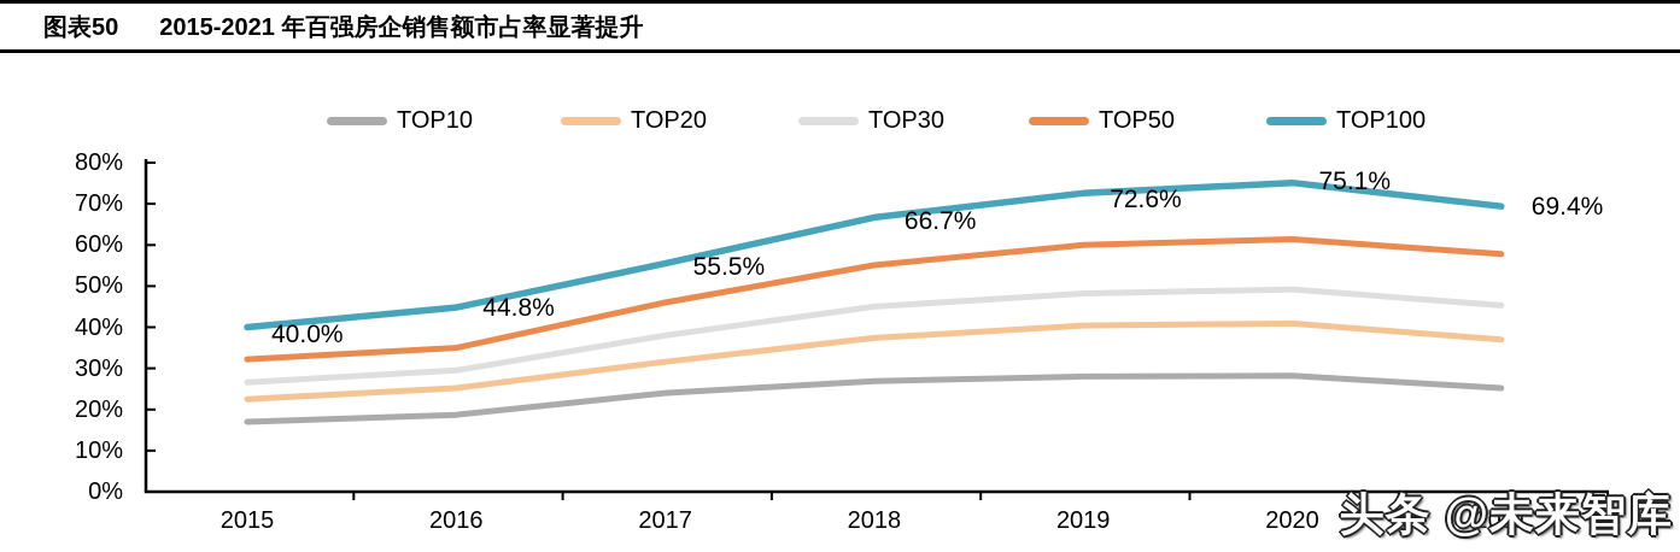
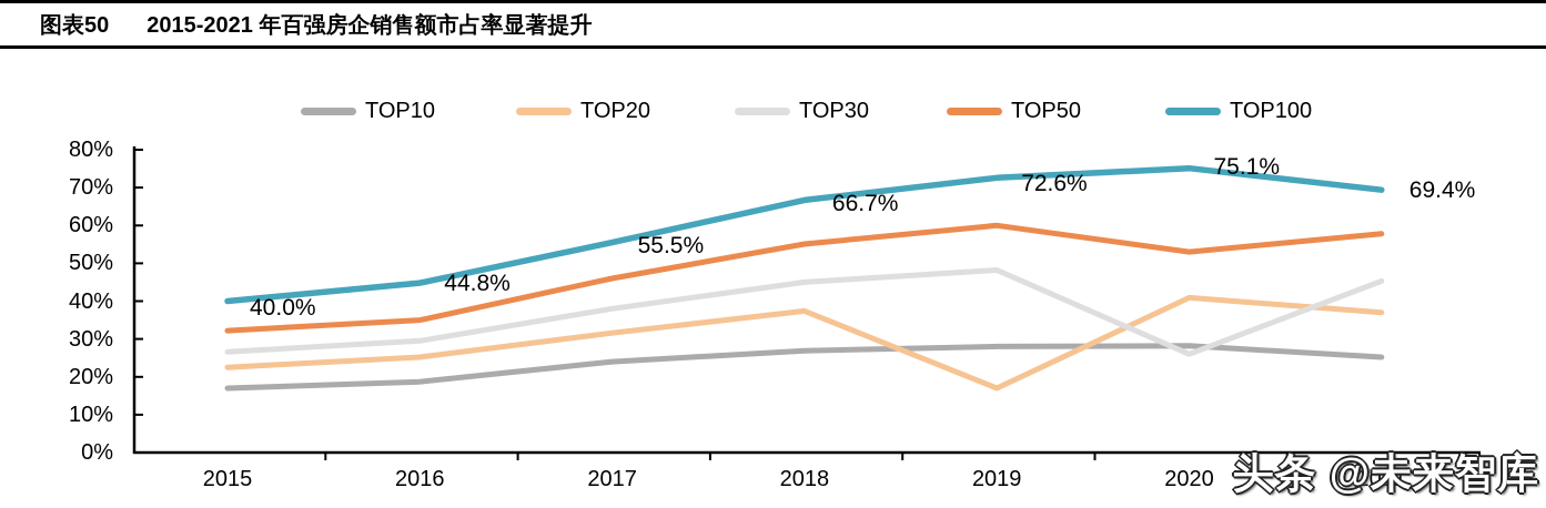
TOP20/2019: 40% -> 17%
TOP30/2020: 49% -> 26%
TOP50/2020: 61% -> 53%
